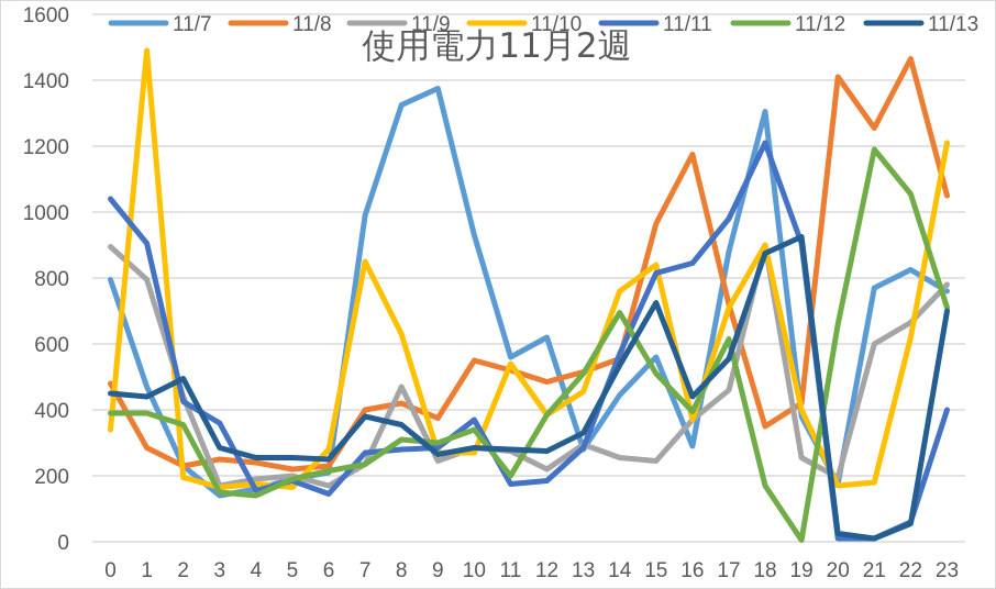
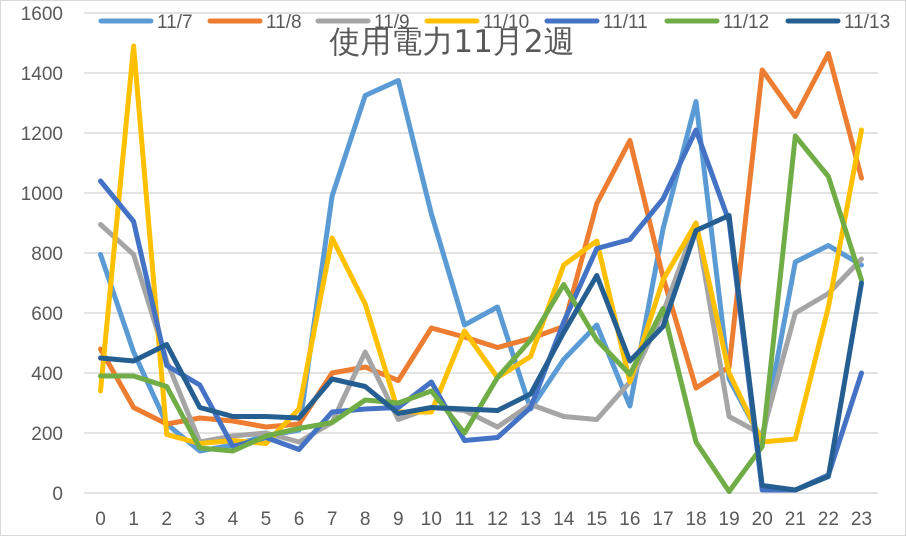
11/9/17: 460 -> 600
11/12/20: 660 -> 160
